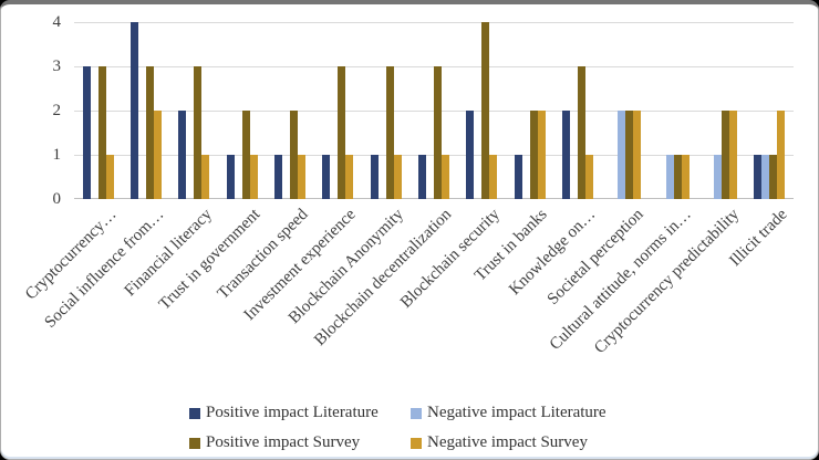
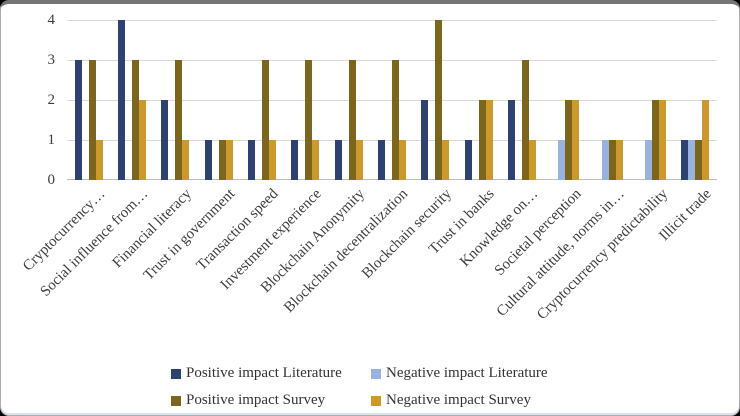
Positive impact Survey/Trust in government: 2 -> 1
Positive impact Survey/Transaction speed: 2 -> 3
Negative impact Literature/Societal perception: 2 -> 1
